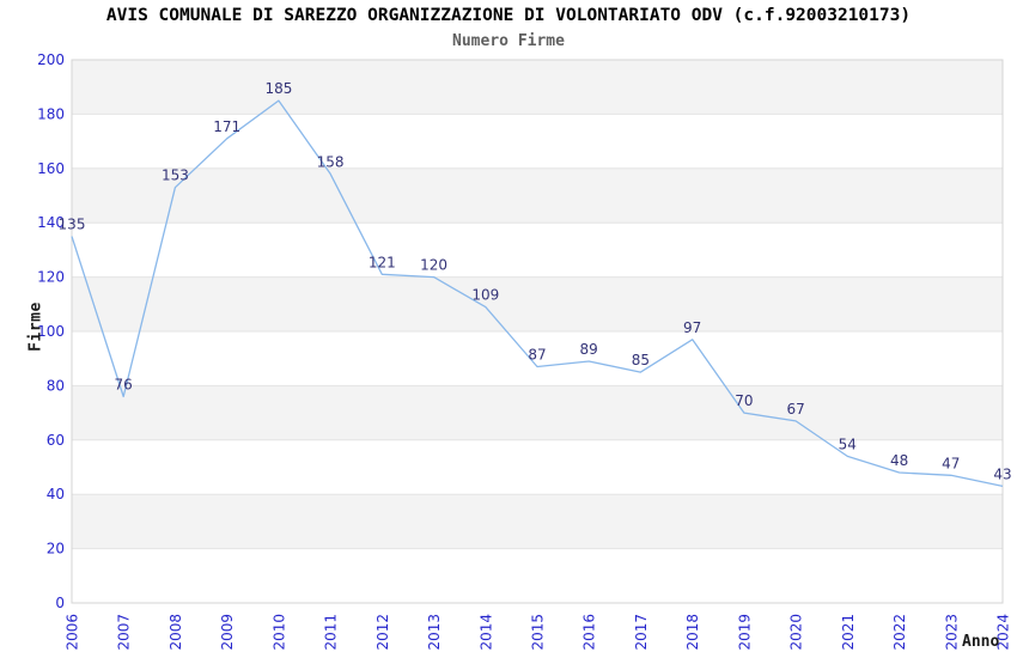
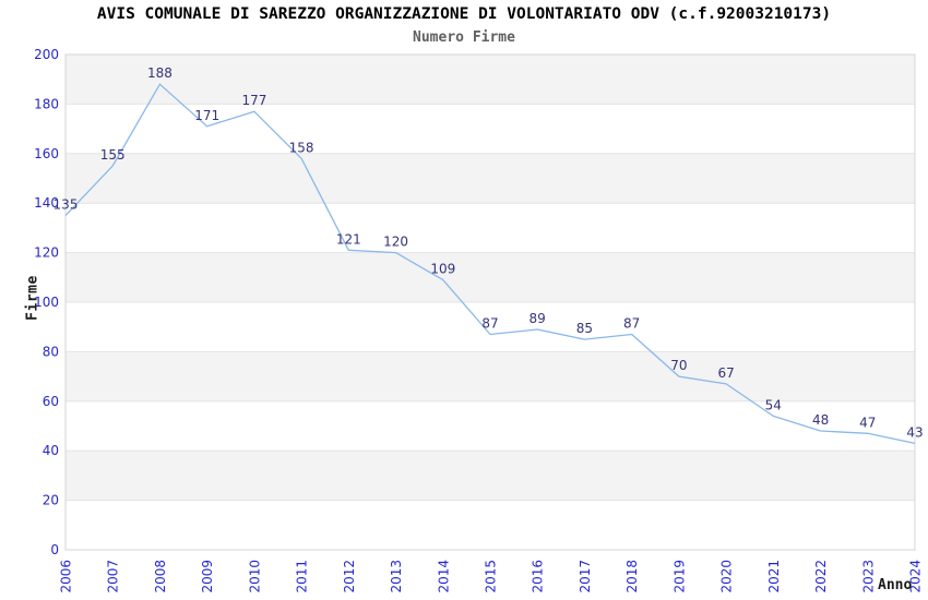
2007: 76 -> 155
2008: 153 -> 188
2010: 185 -> 177
2018: 97 -> 87
